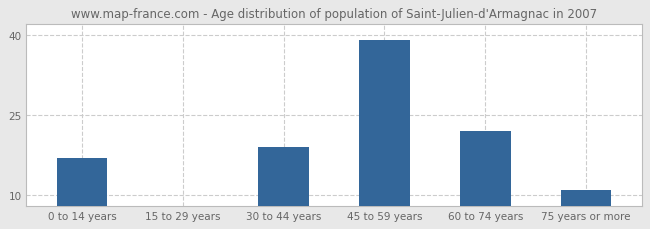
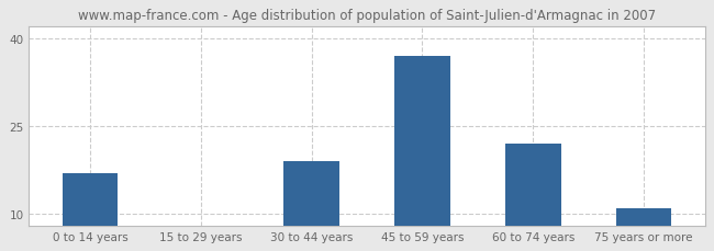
45 to 59 years: 39 -> 37
